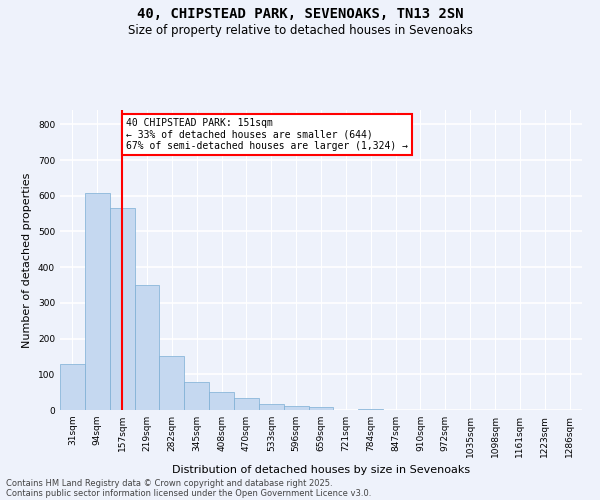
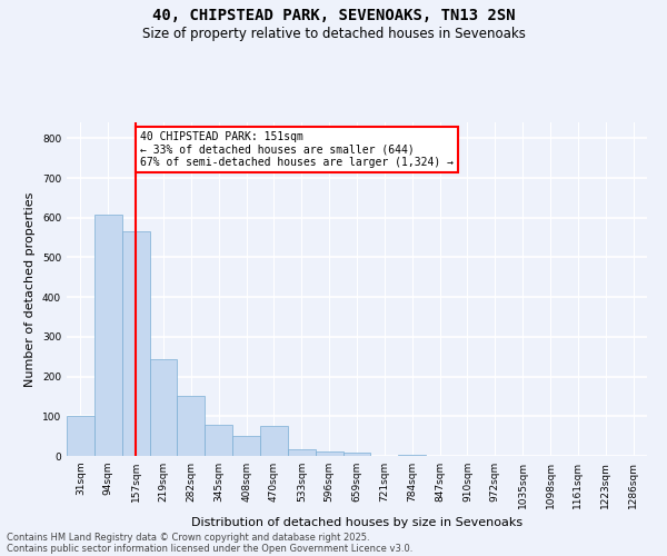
31sqm: 130 -> 100
219sqm: 350 -> 245
470sqm: 35 -> 75
